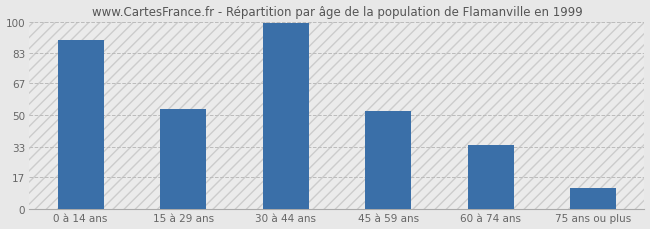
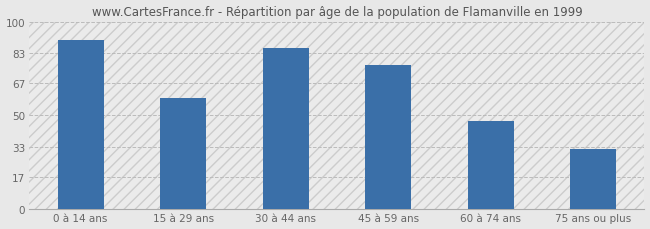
15 à 29 ans: 53 -> 59
30 à 44 ans: 99 -> 86
45 à 59 ans: 52 -> 77
60 à 74 ans: 34 -> 47
75 ans ou plus: 11 -> 32
